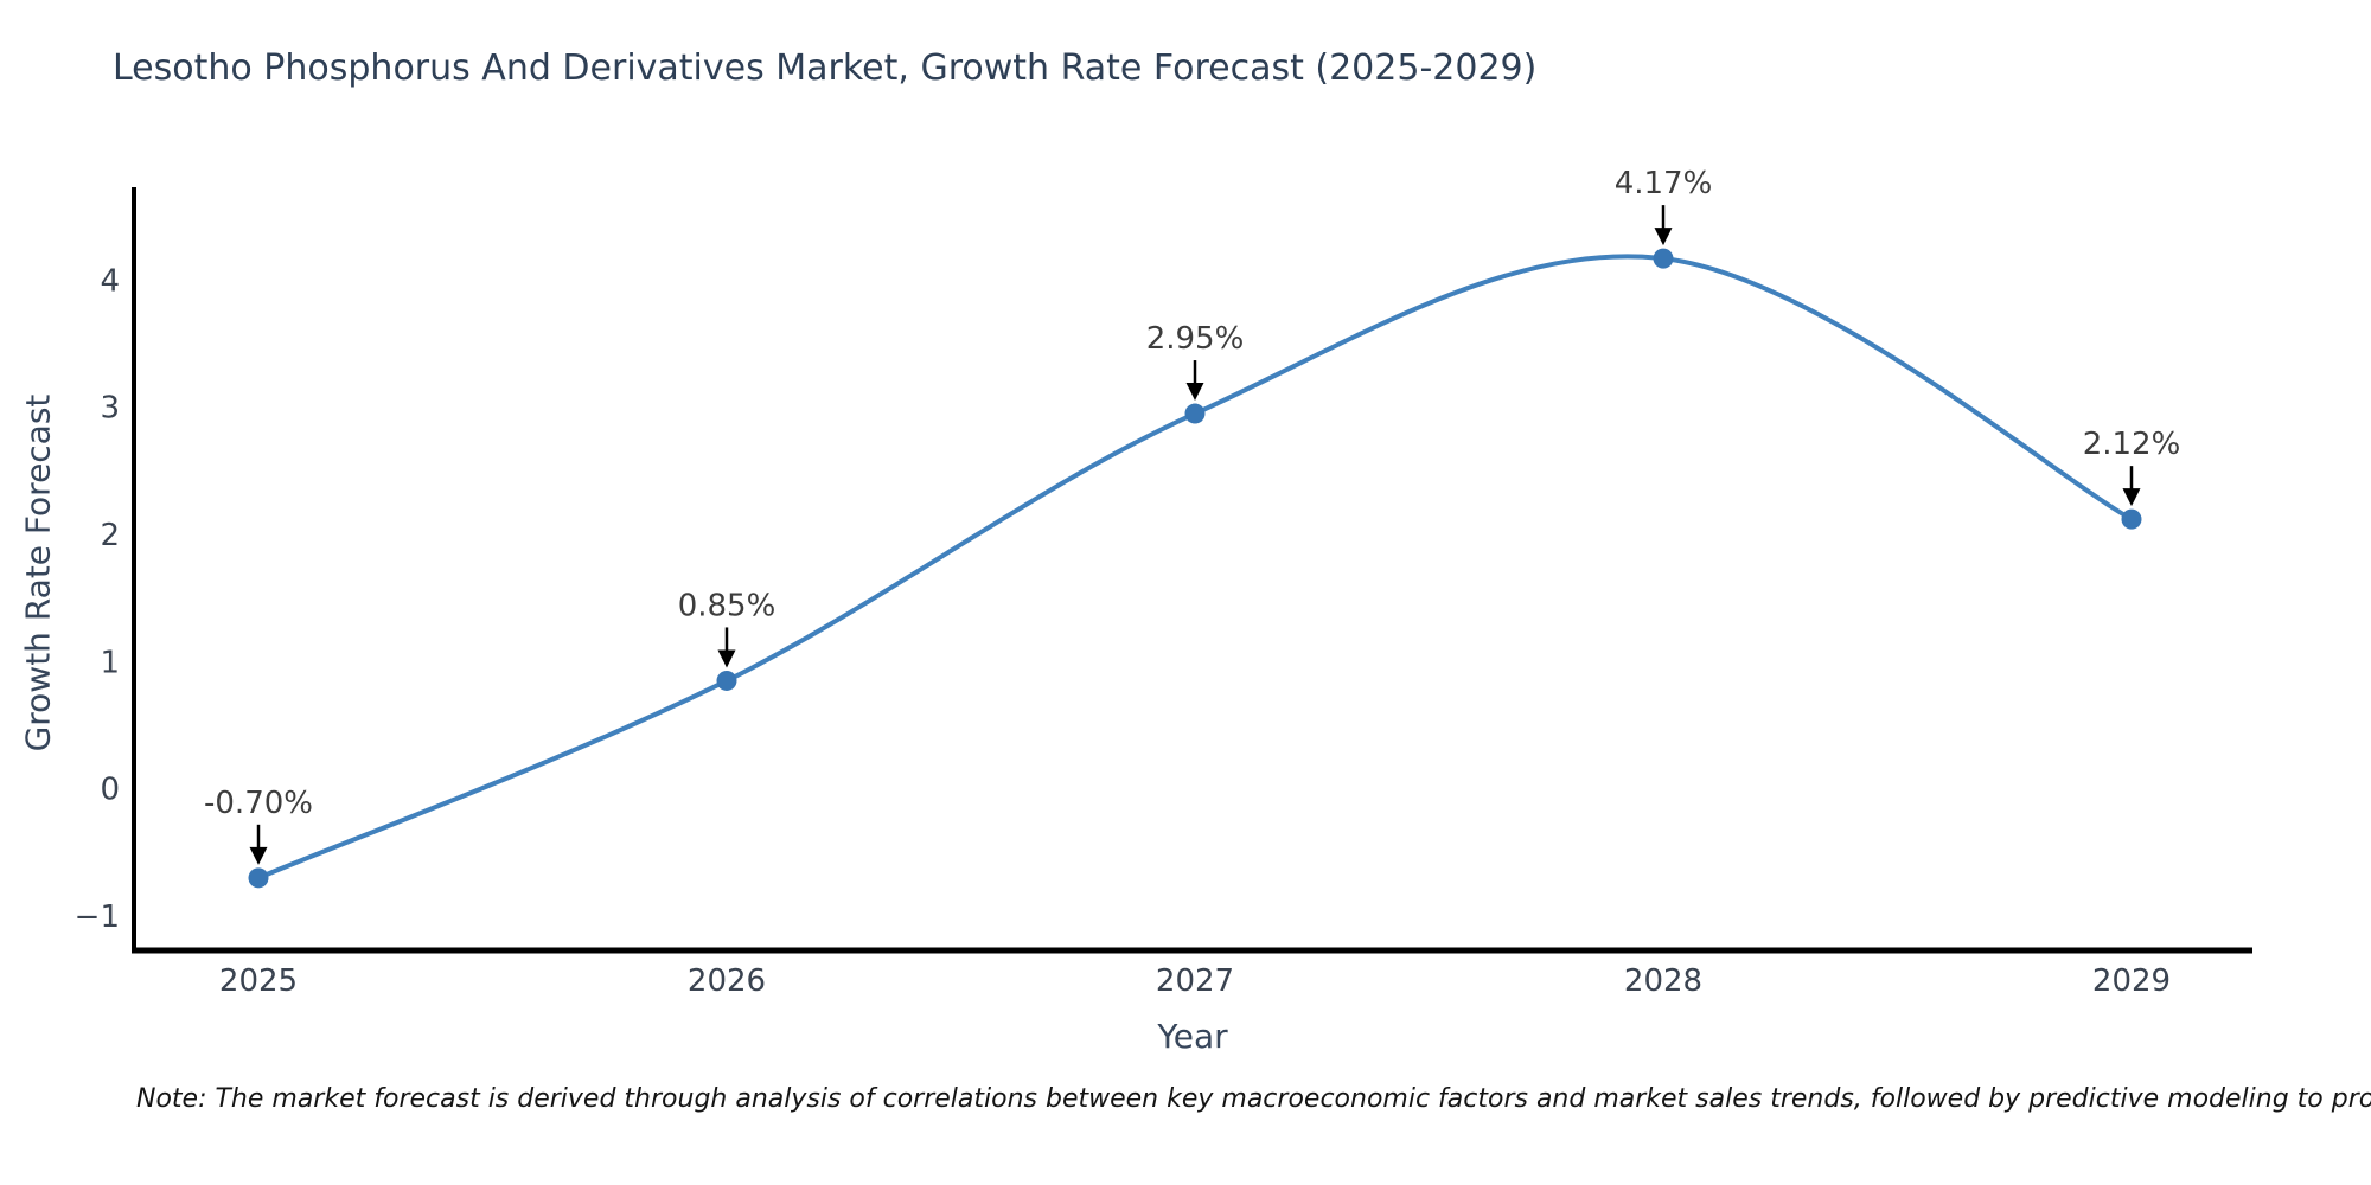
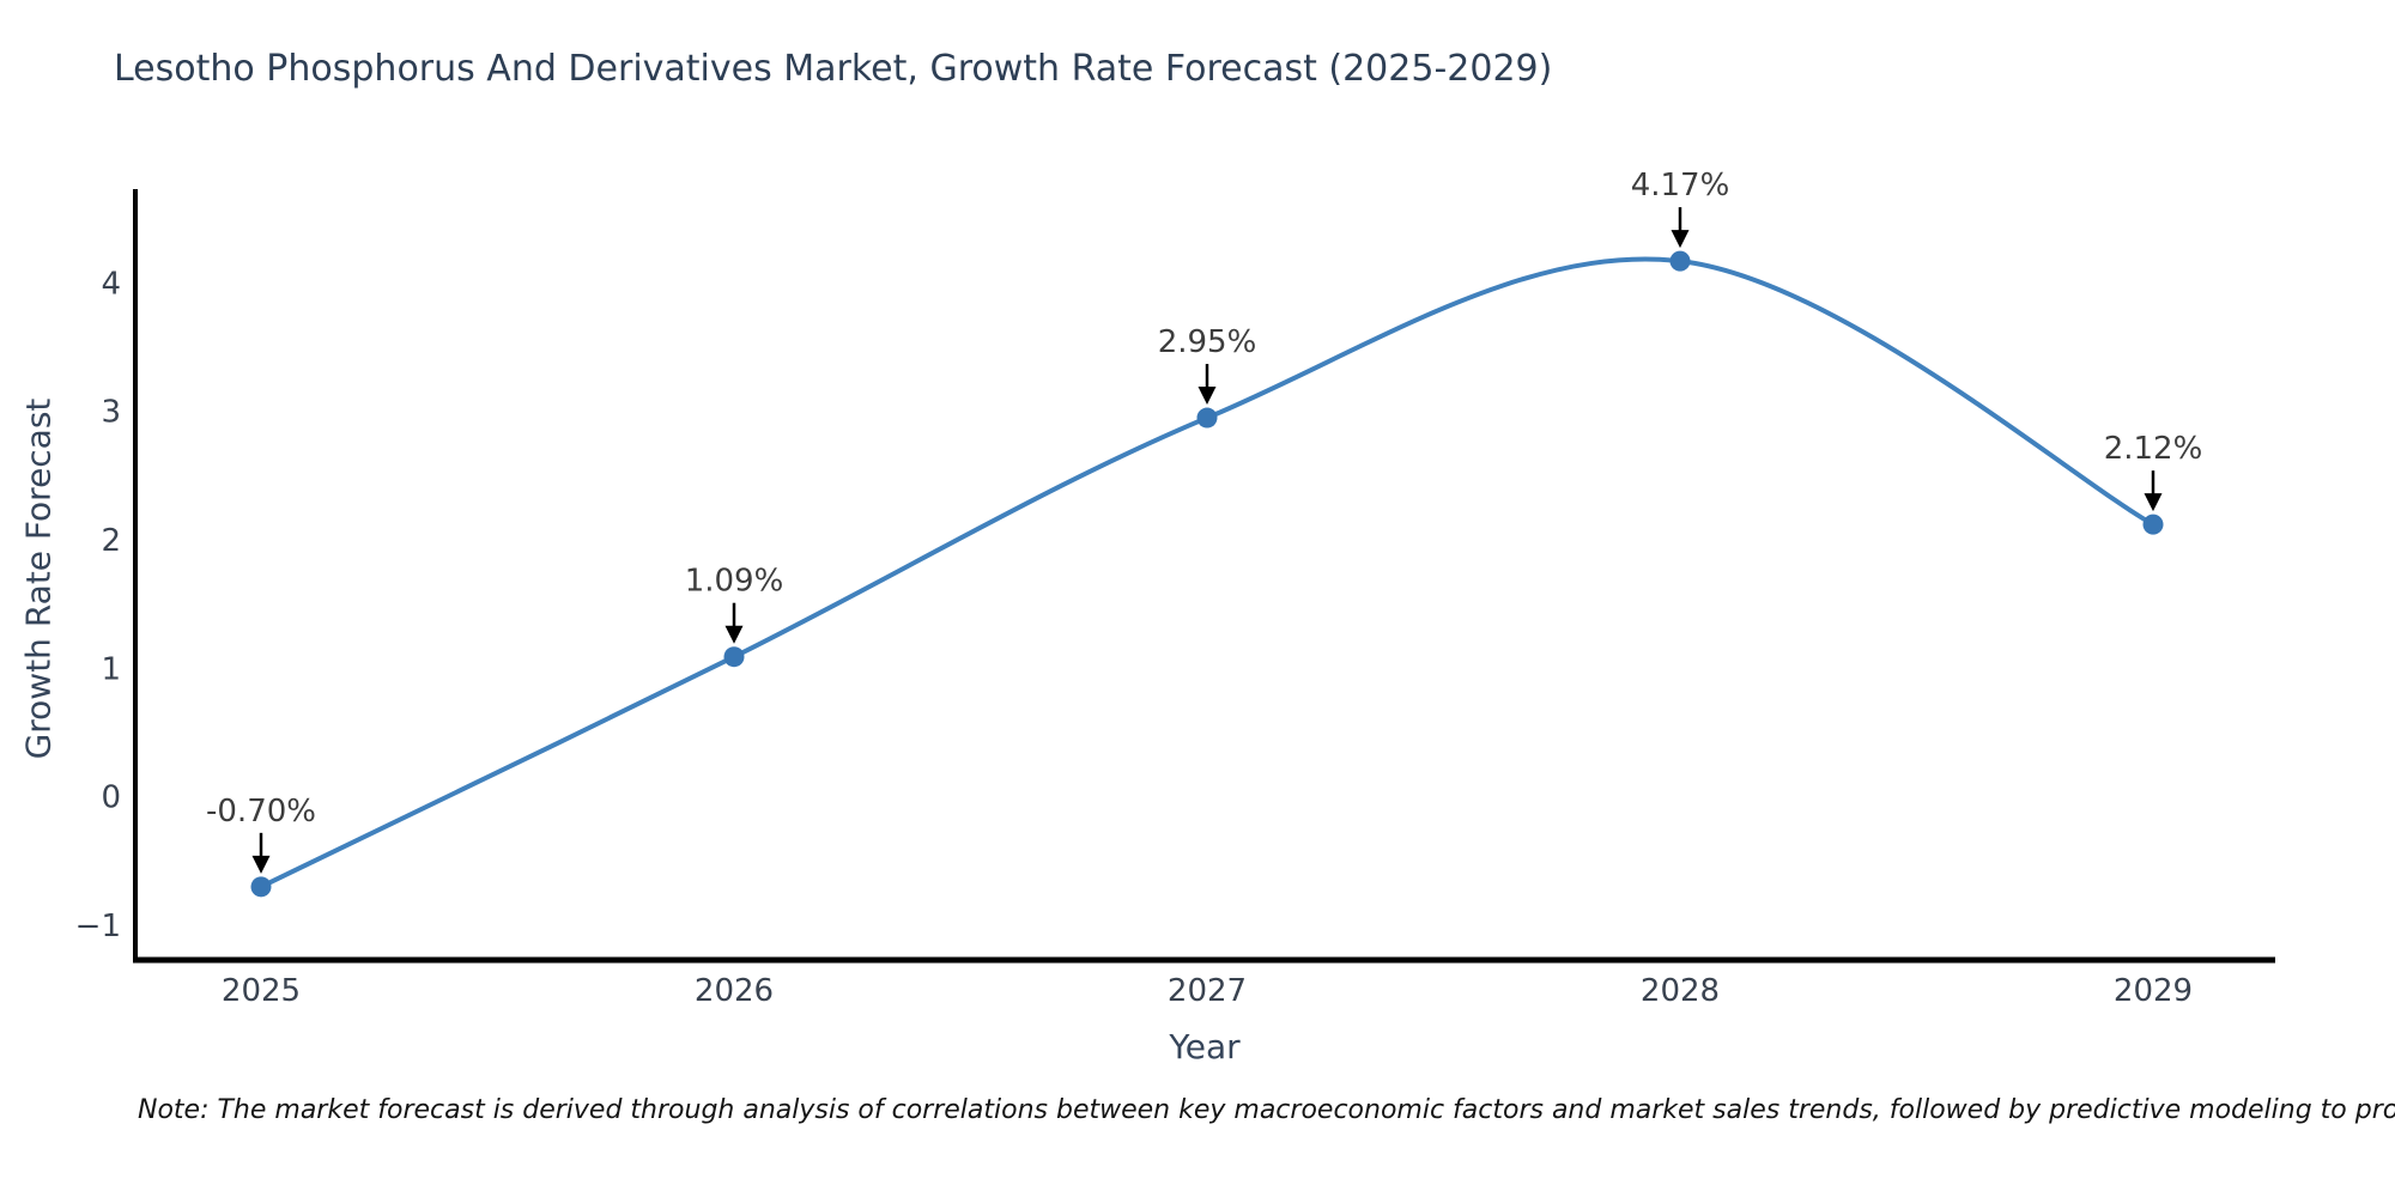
2026: 0.85% -> 1.09%
